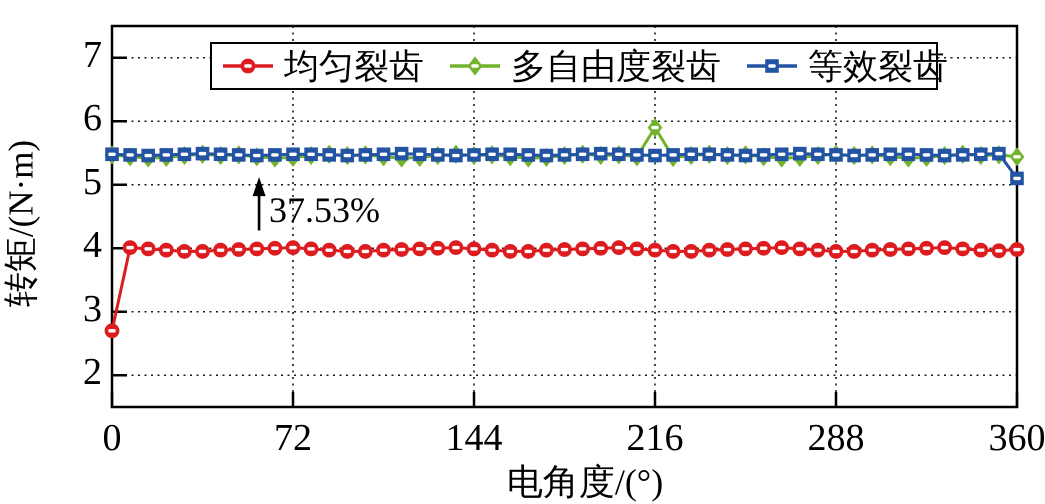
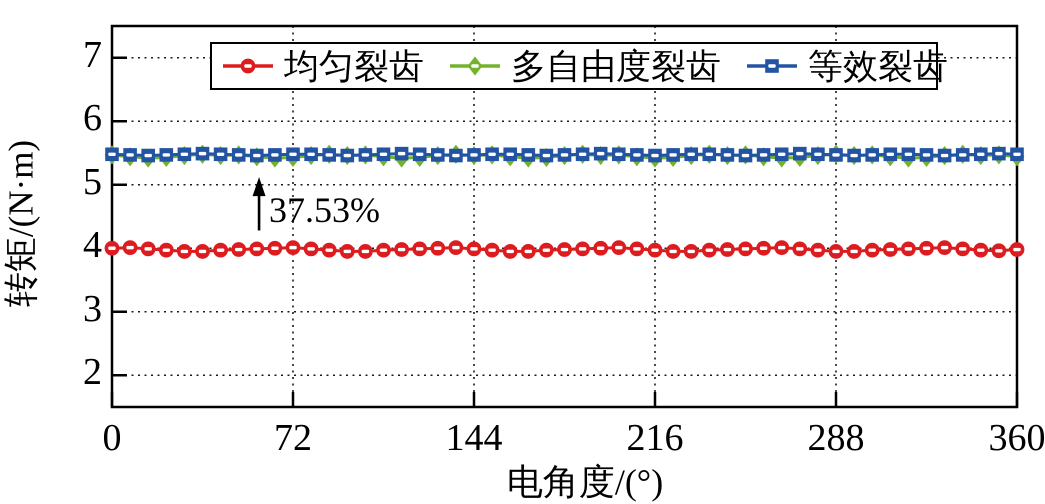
均匀裂齿/0: 2.7 -> 4.0
多自由度裂齿/216: 5.9 -> 5.4
等效裂齿/360: 5.1 -> 5.5
